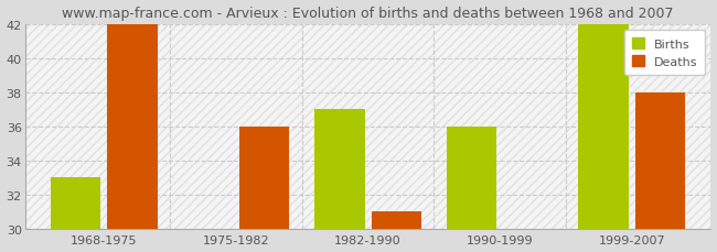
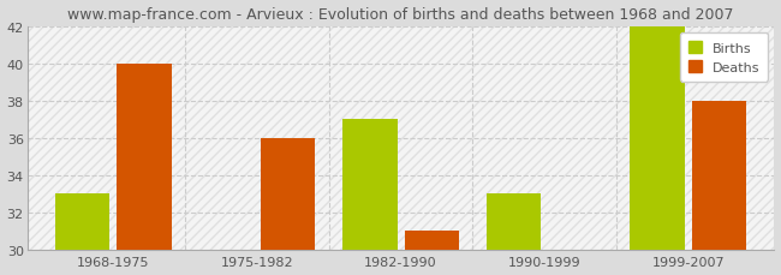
Deaths/1968-1975: 42 -> 40
Births/1990-1999: 36 -> 33
